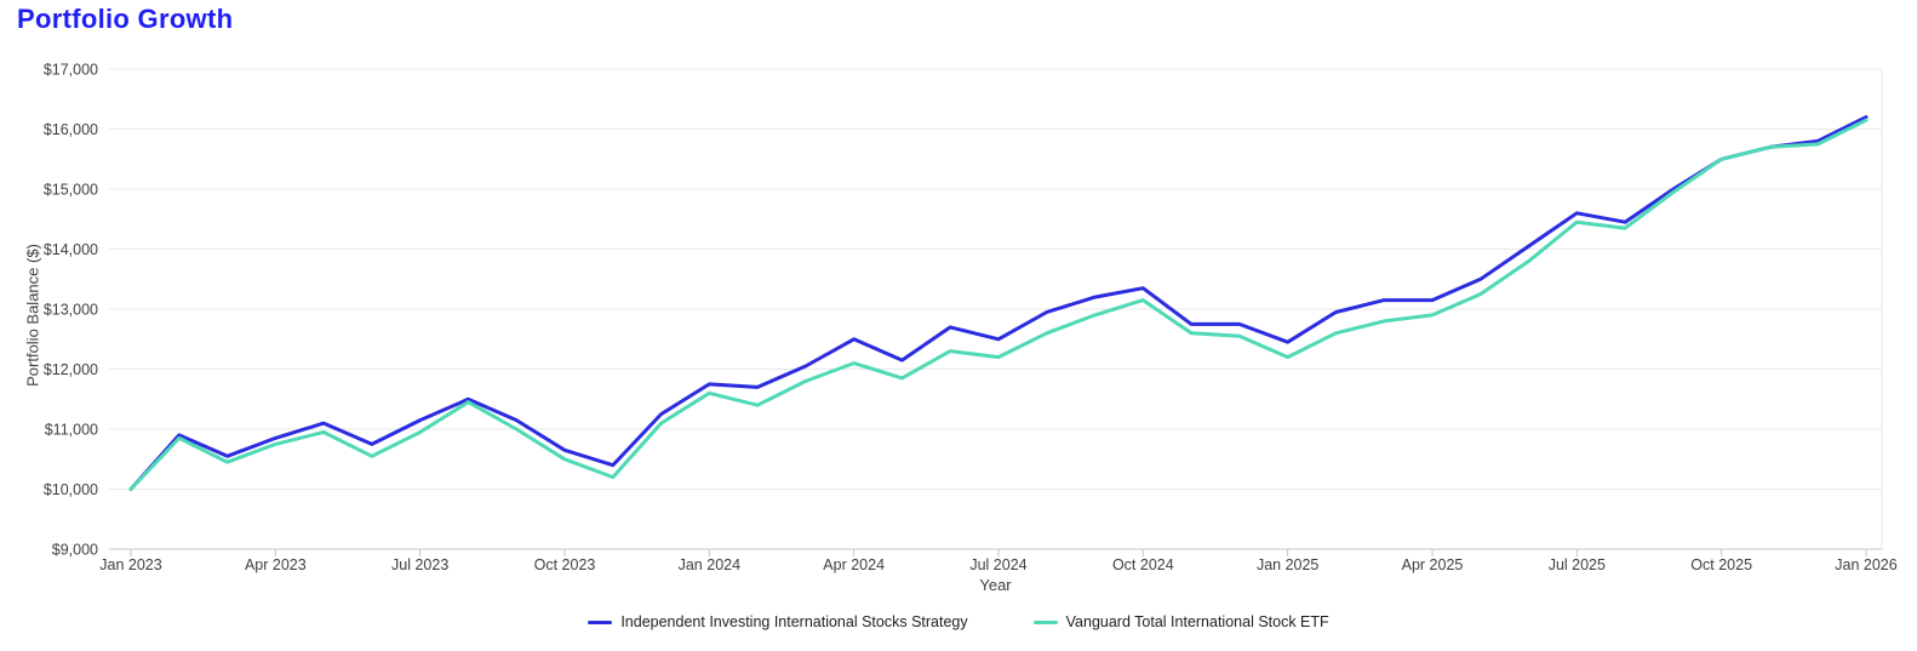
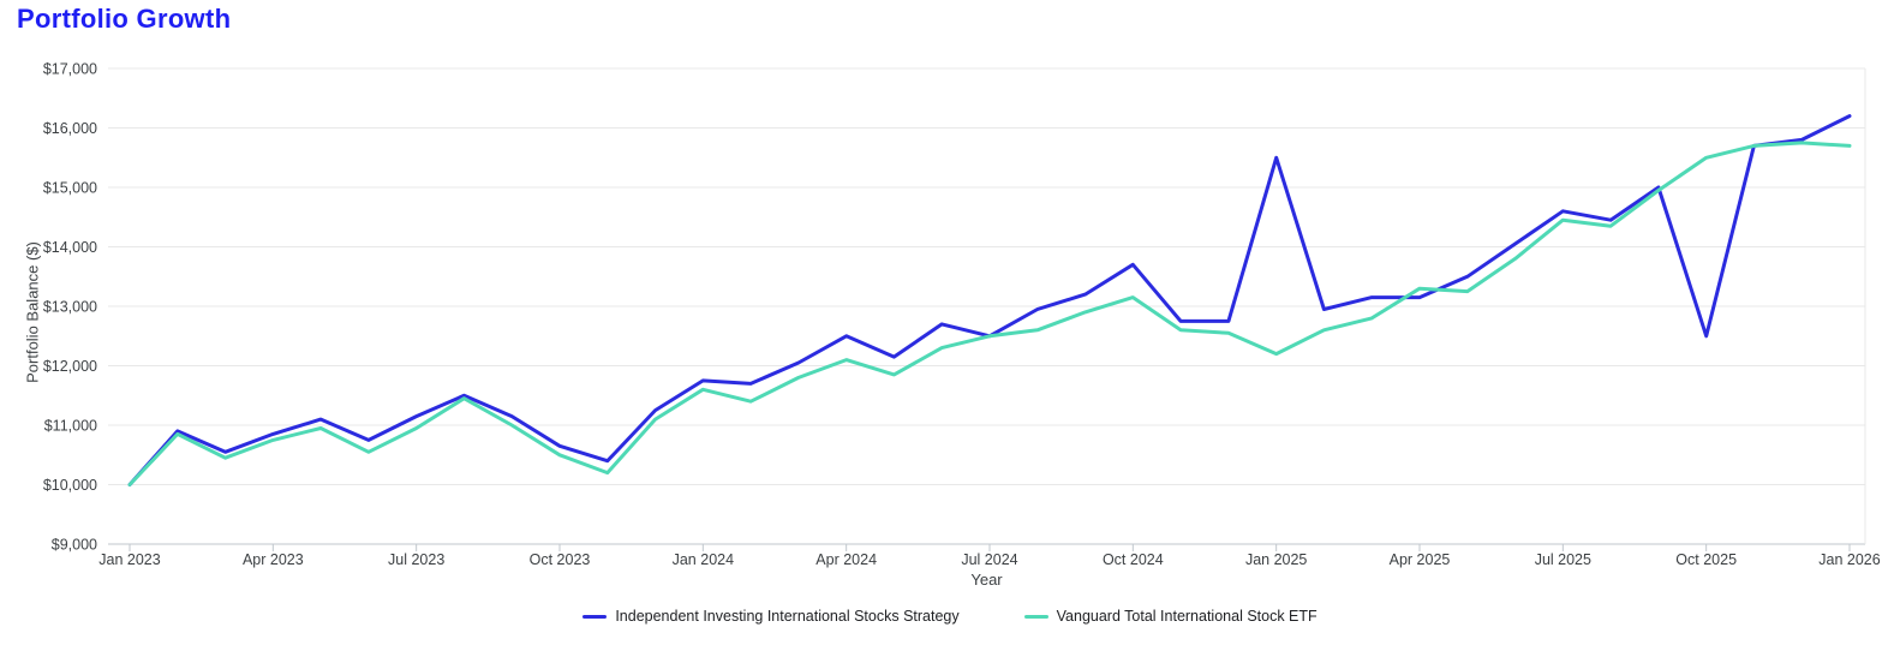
Vanguard Total International Stock ETF/Jul 2024: $12200 -> $12500
Independent Investing International Stocks Strategy/Oct 2024: $13400 -> $13700
Independent Investing International Stocks Strategy/Jan 2025: $12400 -> $15500
Vanguard Total International Stock ETF/Apr 2025: $12900 -> $13300
Independent Investing International Stocks Strategy/Oct 2025: $15500 -> $12500
Vanguard Total International Stock ETF/Jan 2026: $16200 -> $15700
